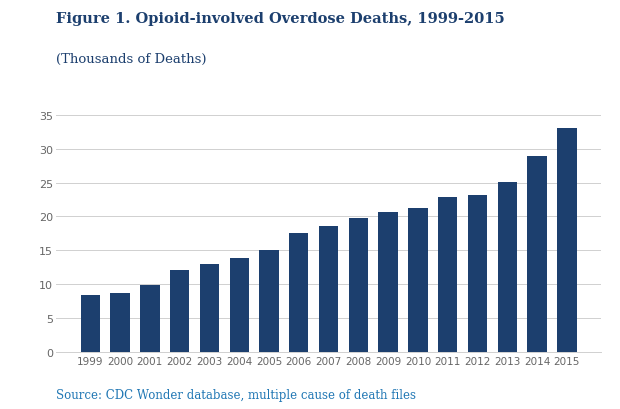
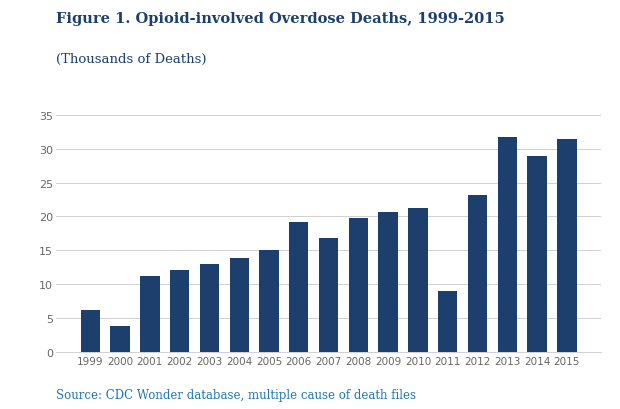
1999: 8.4 -> 6.2
2000: 8.6 -> 3.8
2001: 9.8 -> 11.2
2006: 17.5 -> 19.2
2007: 18.6 -> 16.8
2011: 22.9 -> 9.0
2013: 25.1 -> 31.8
2015: 33.1 -> 31.4
